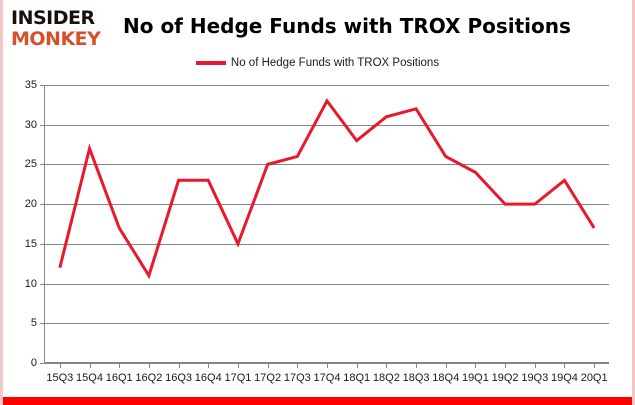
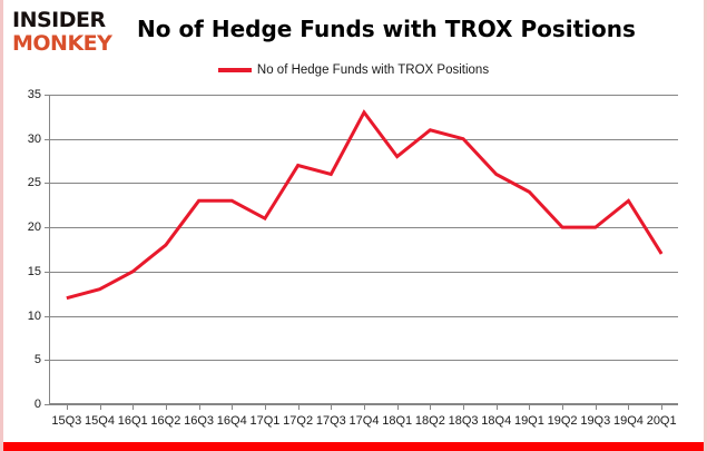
15Q4: 27 -> 13
16Q1: 17 -> 15
16Q2: 11 -> 18
17Q1: 15 -> 21
17Q2: 25 -> 27
18Q3: 32 -> 30
